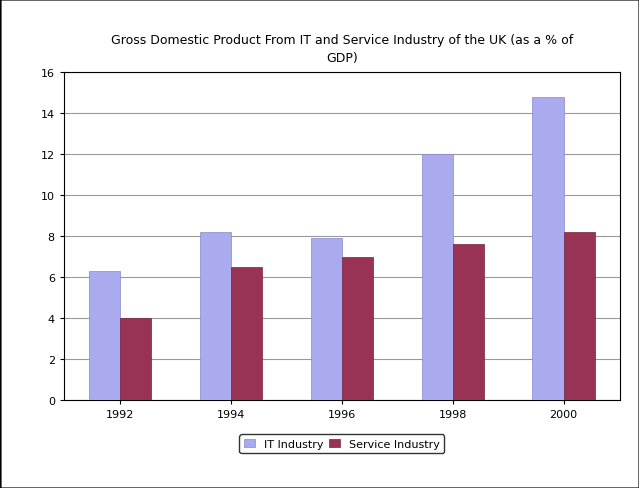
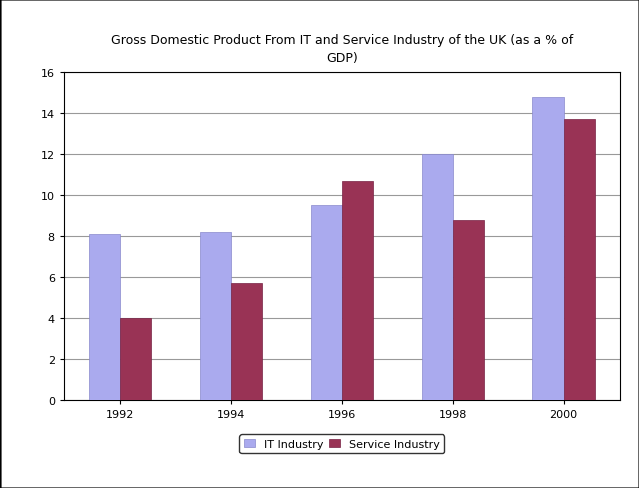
IT Industry/1992: 6.3 -> 8.1
Service Industry/1994: 6.5 -> 5.7
IT Industry/1996: 7.9 -> 9.5
Service Industry/1996: 7.0 -> 10.7
Service Industry/1998: 7.6 -> 8.8
Service Industry/2000: 8.2 -> 13.7
